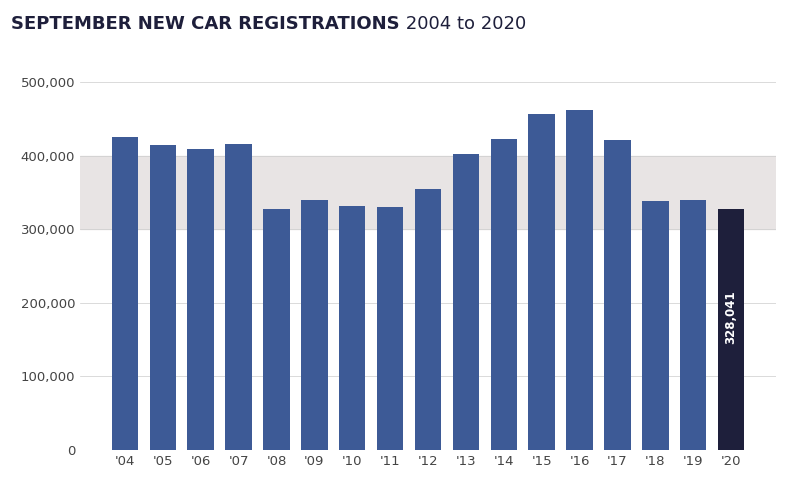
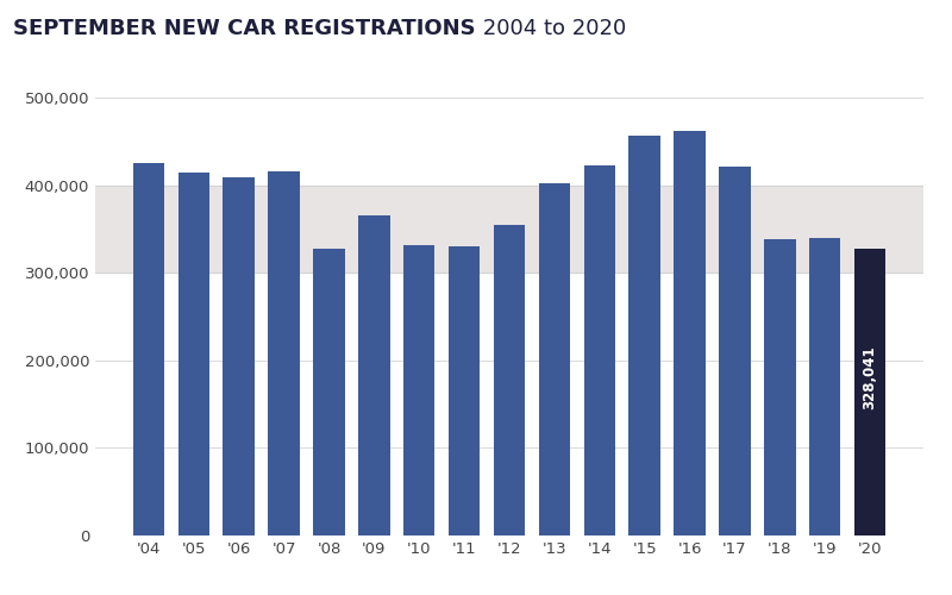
'09: 340,000 -> 365,000
